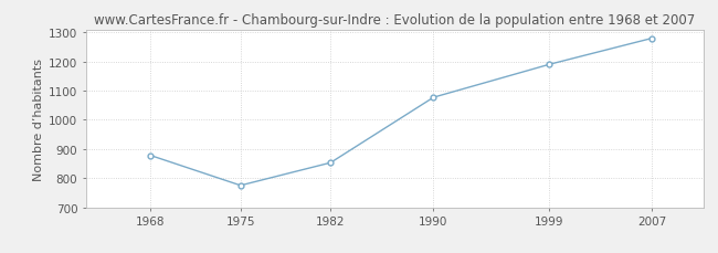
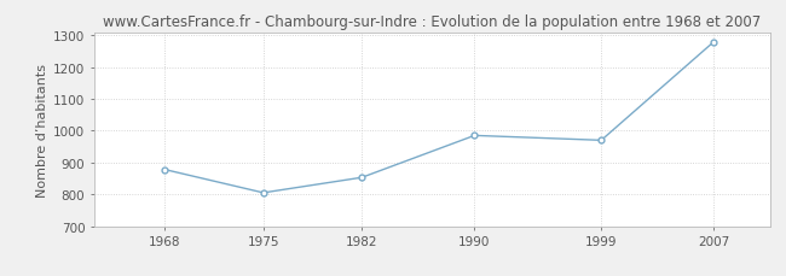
1975: 775 -> 805
1990: 1077 -> 985
1999: 1190 -> 970
